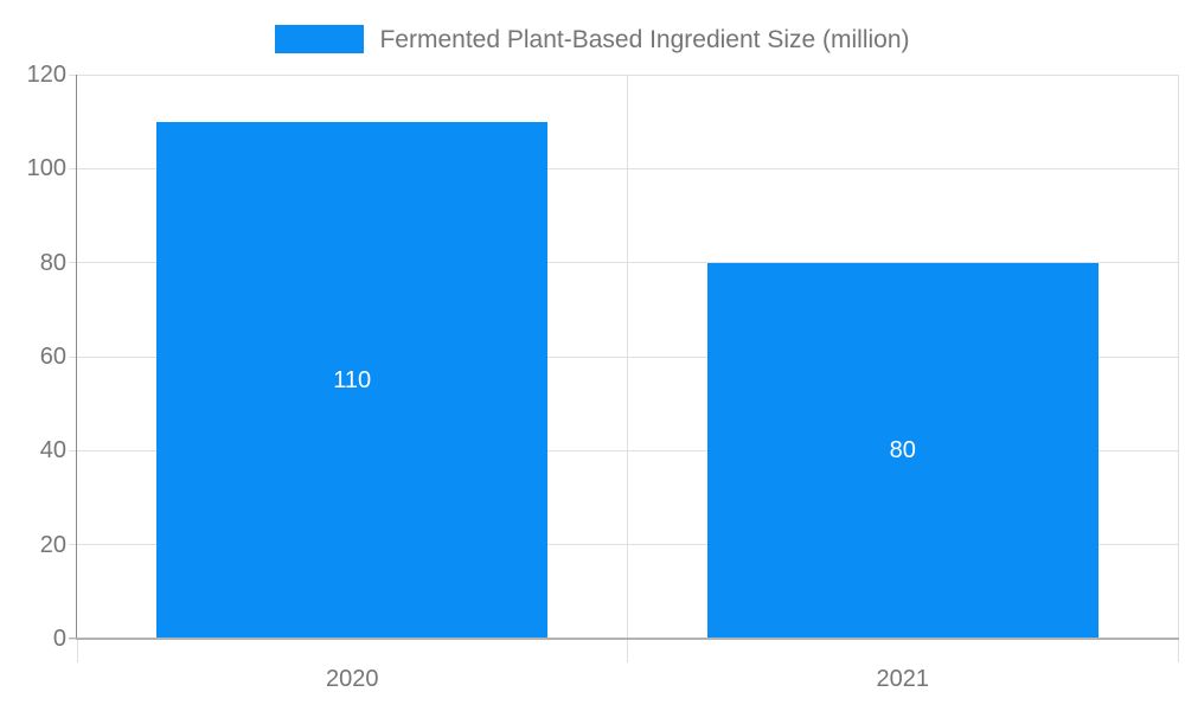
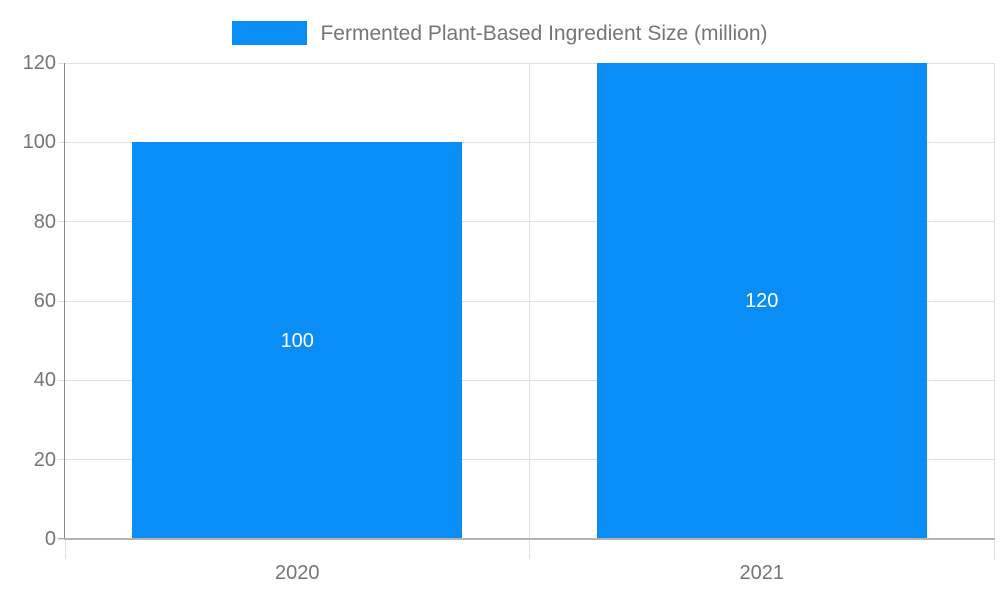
2020: 110 -> 100
2021: 80 -> 120
